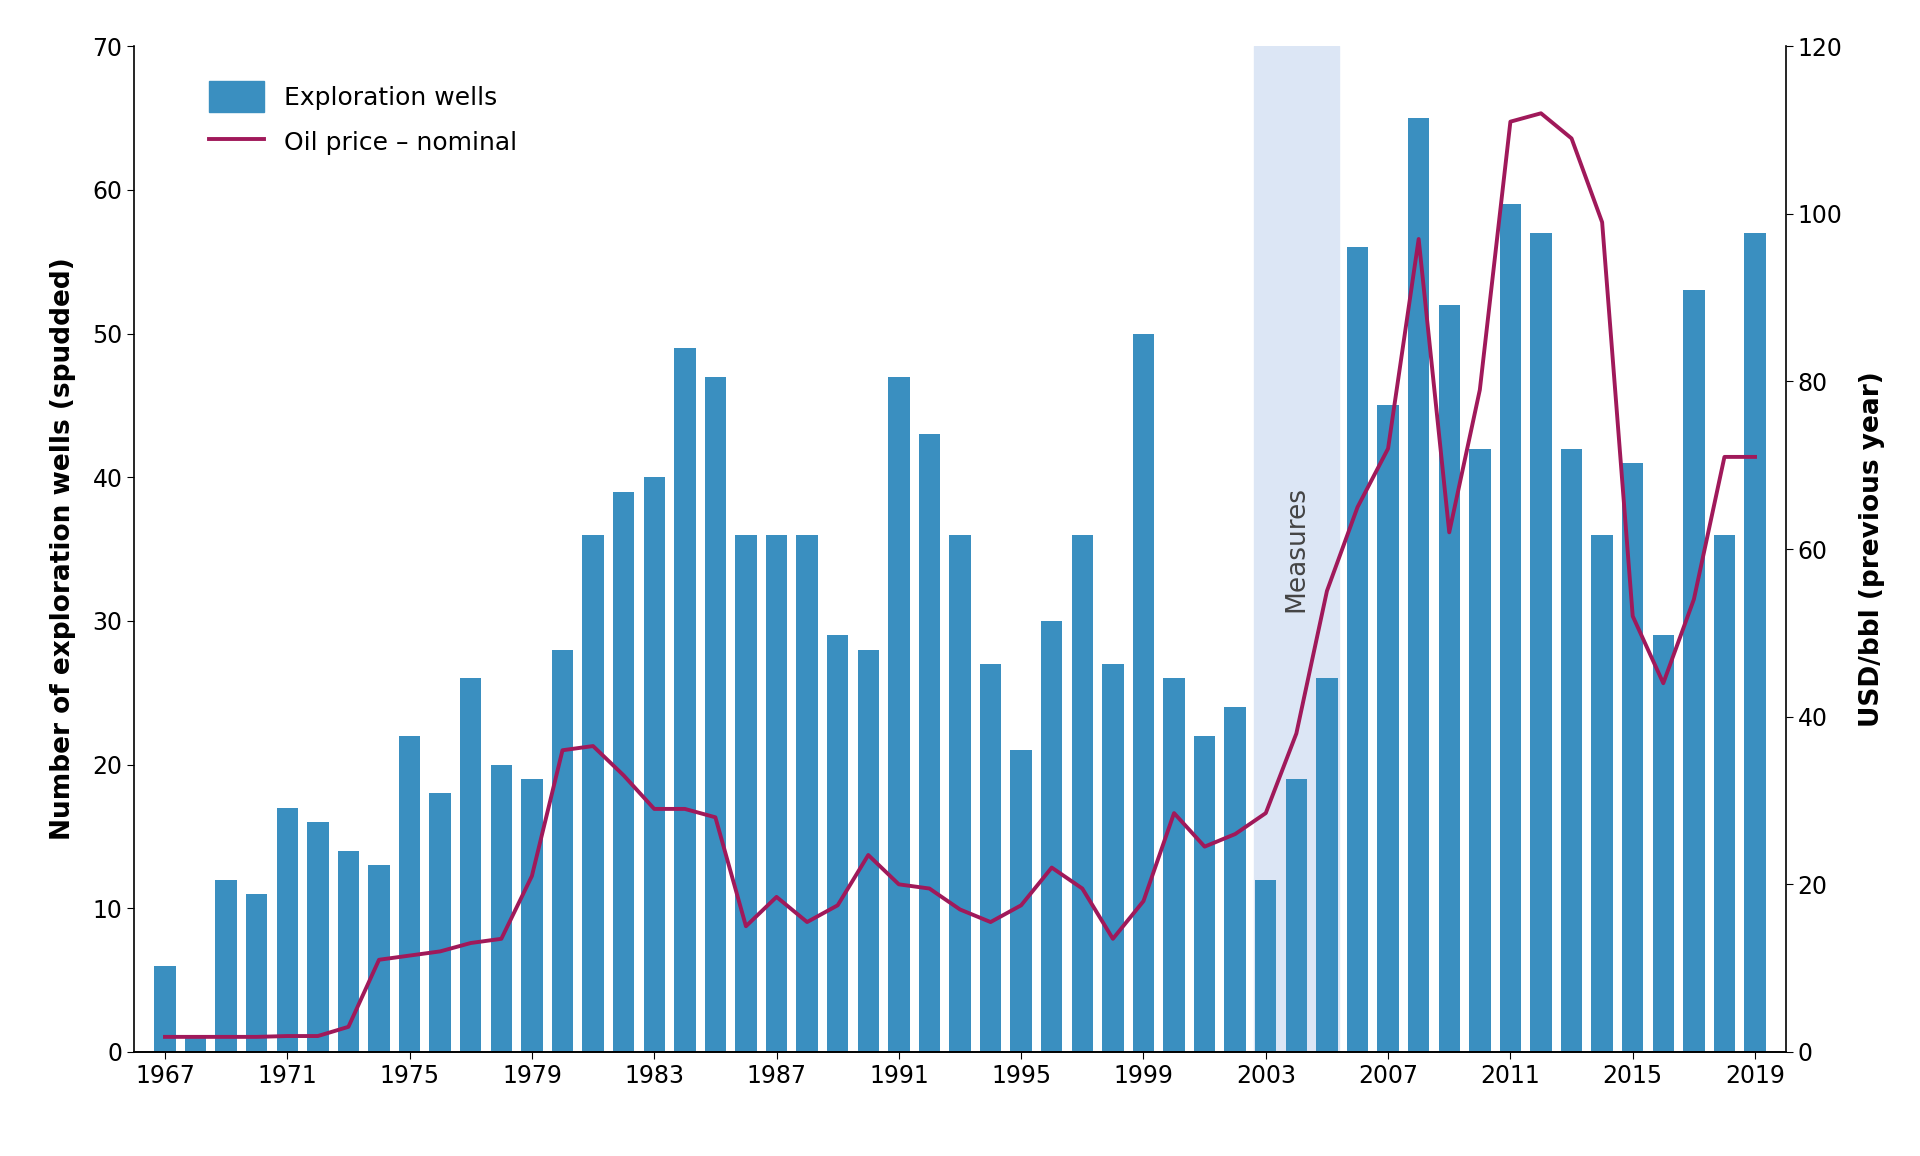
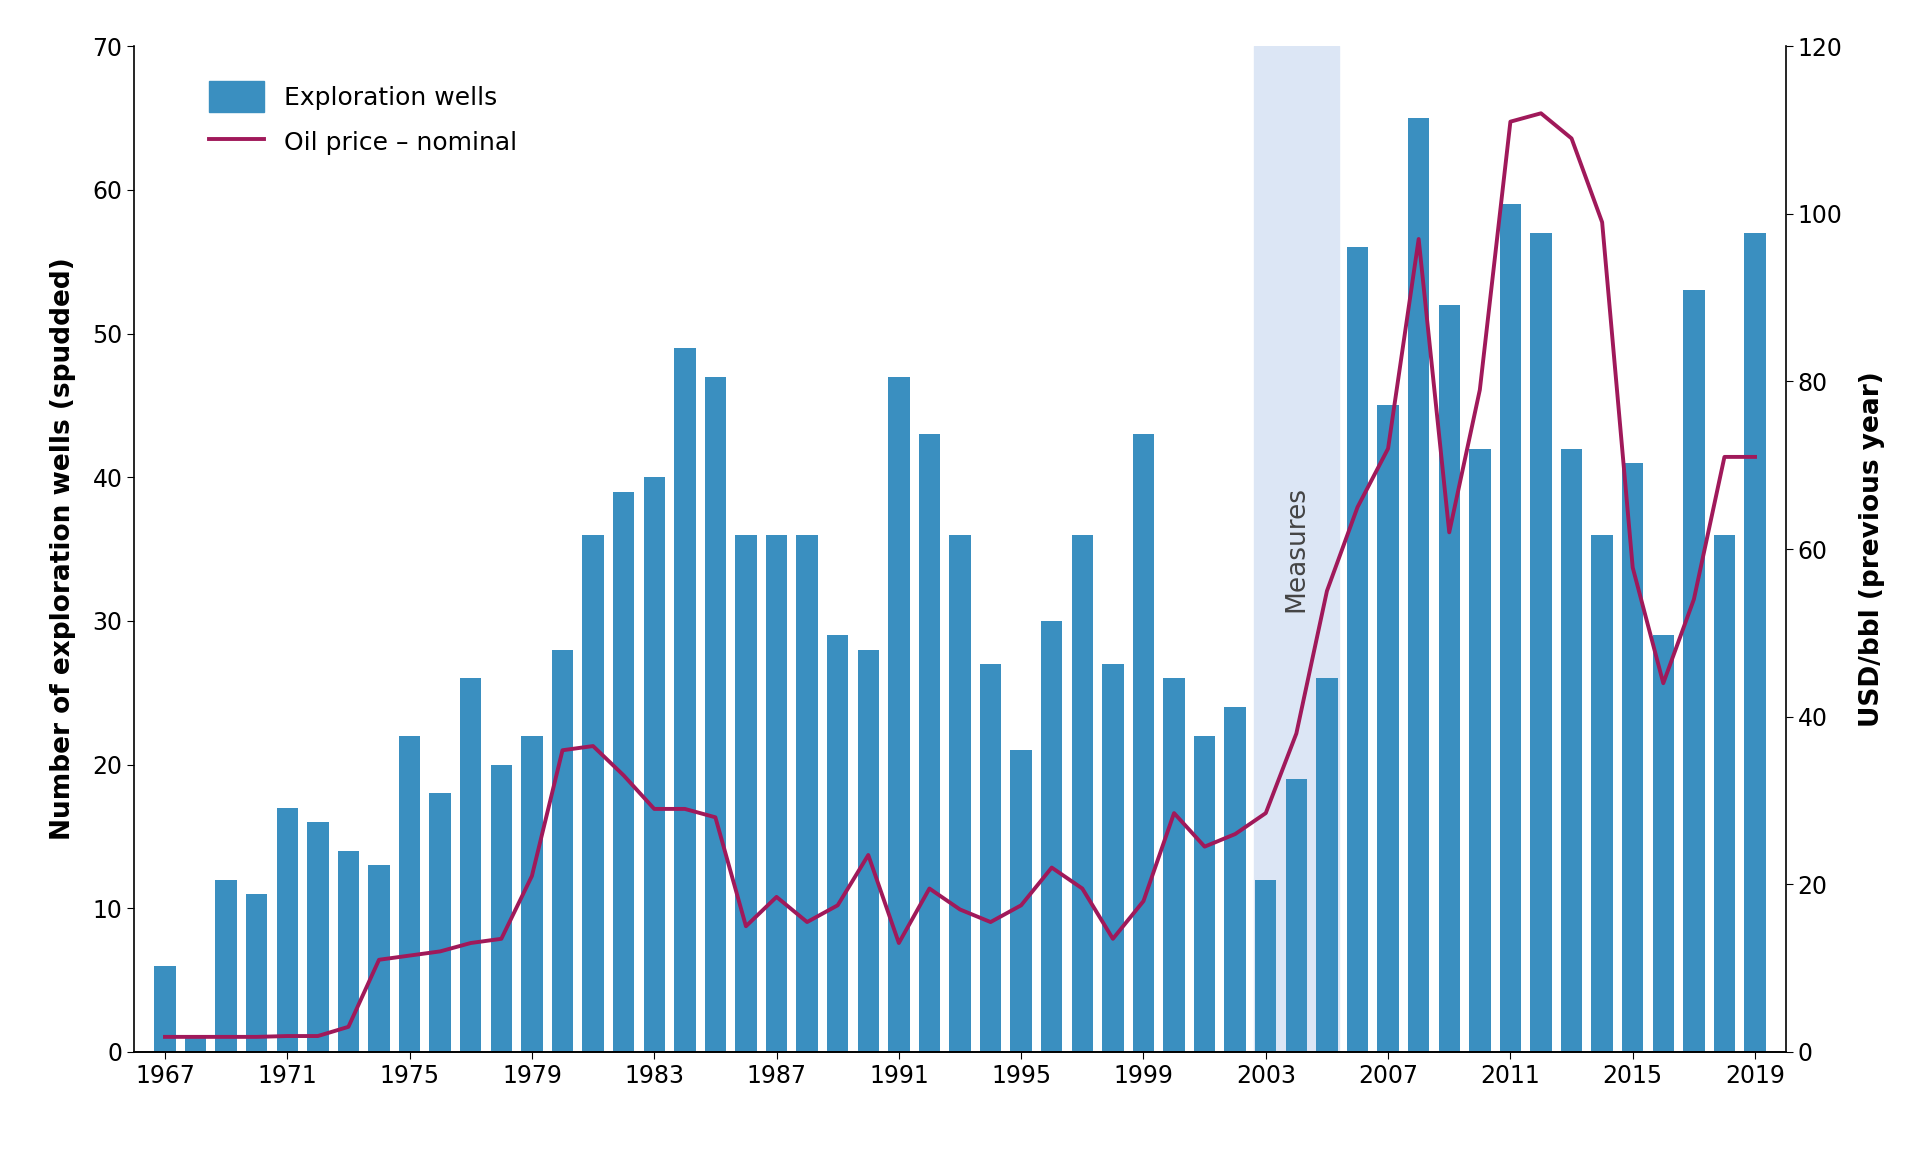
Exploration wells/1979: 19 -> 22
Oil price – nominal/1991: 20.0 -> 13.0
Exploration wells/1999: 50 -> 43
Oil price – nominal/2015: 52.0 -> 57.8
